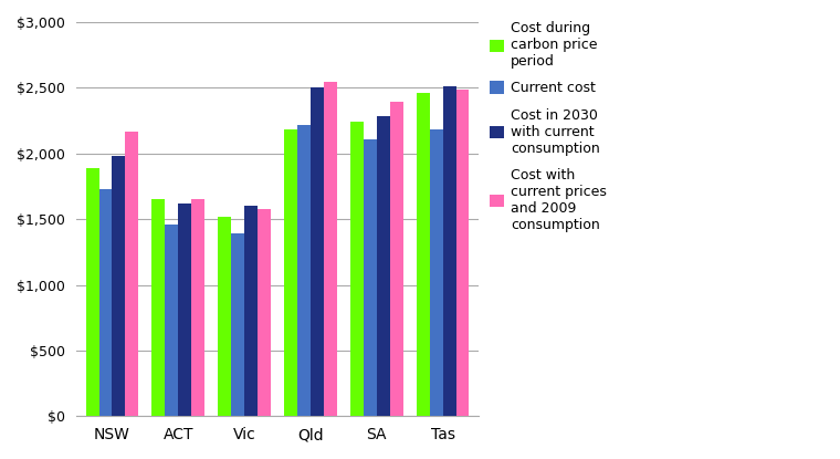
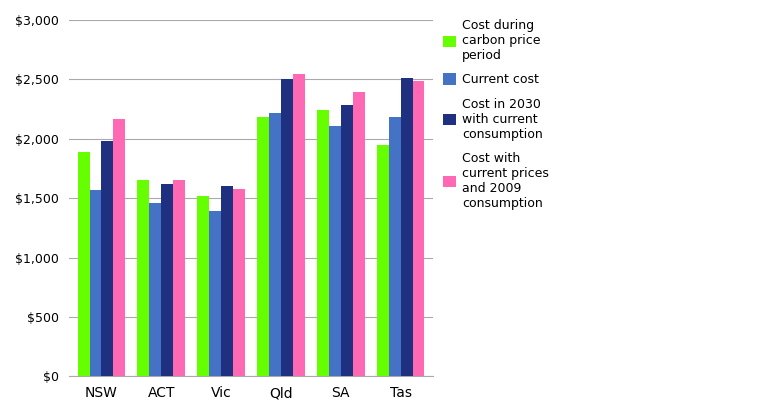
Current cost/NSW: $1,730 -> $1,570
Cost during carbon price period/Tas: $2,460 -> $1,950
